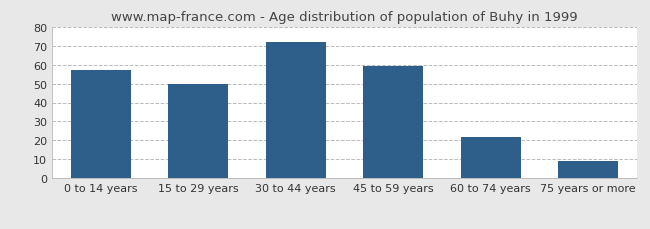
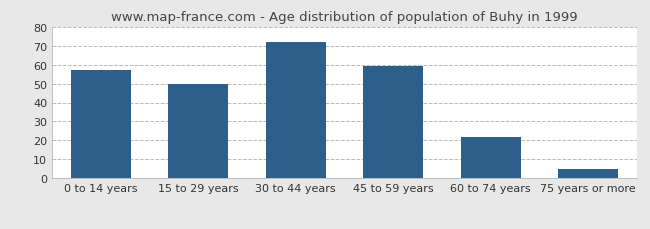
75 years or more: 9 -> 5
